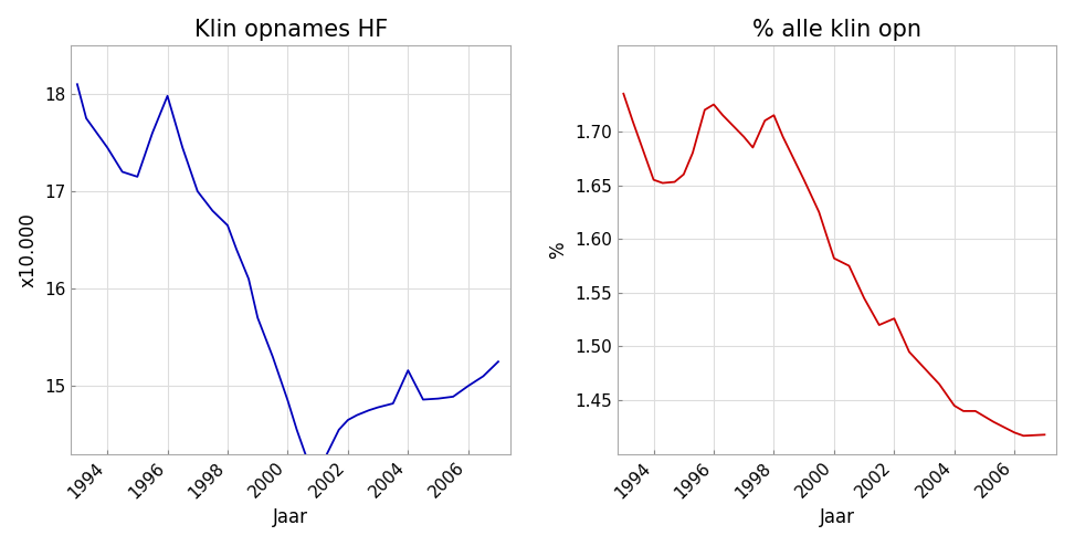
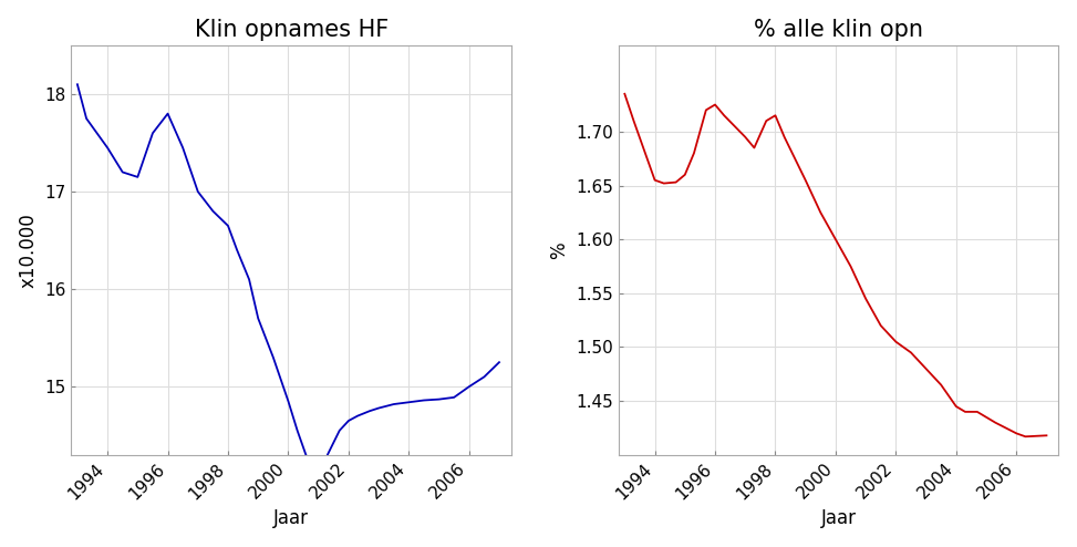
Klin opnames HF/1996: 17.98 -> 17.80
Klin opnames HF/2004: 15.16 -> 14.84
% alle klin opn/2000: 1.582 -> 1.600
% alle klin opn/2002: 1.526 -> 1.505
